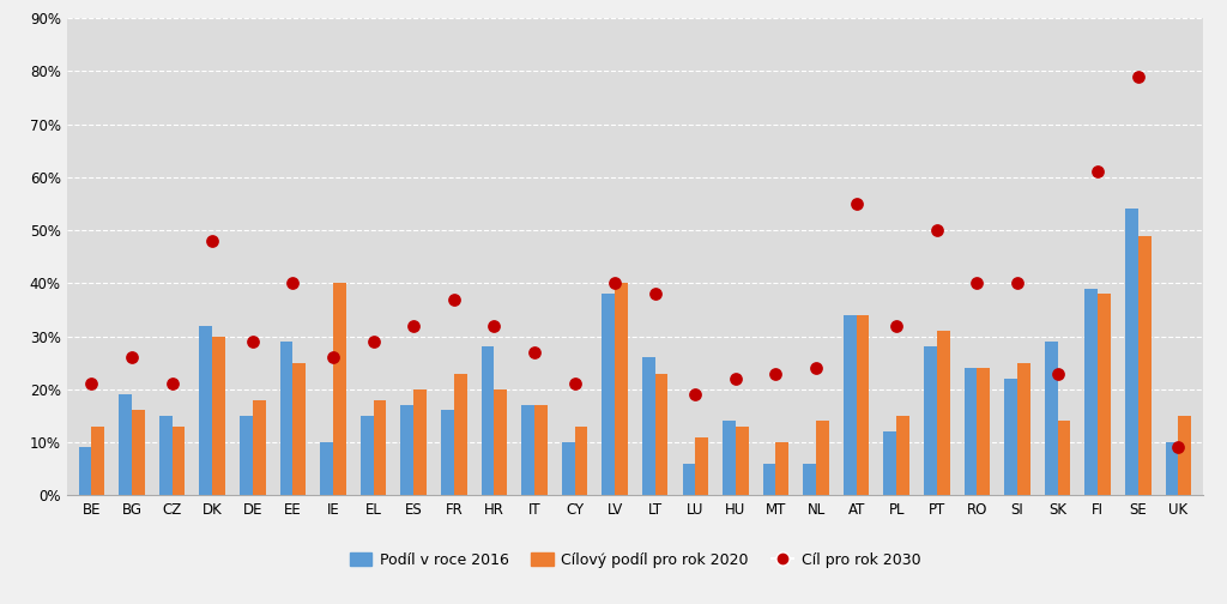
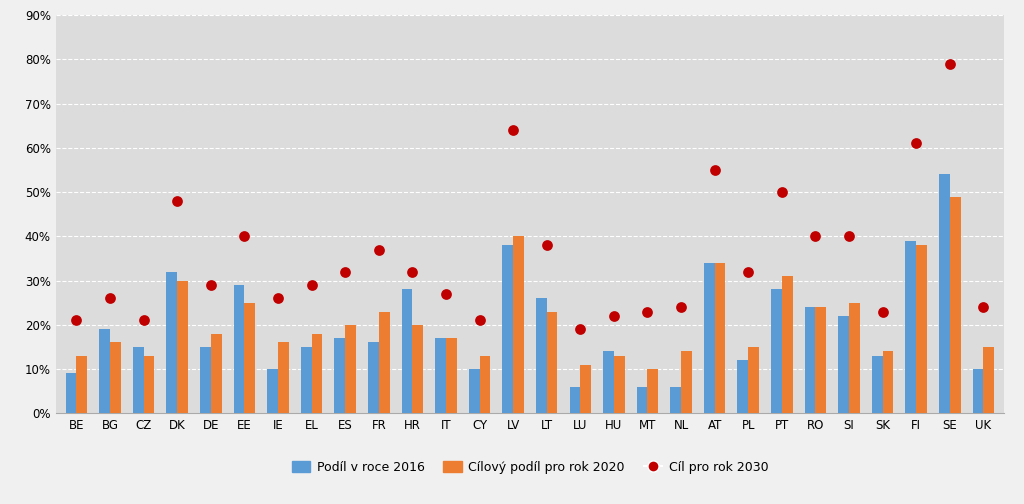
Cílový podíl pro rok 2020/IE: 40% -> 16%
Cíl pro rok 2030/LV: 40% -> 64%
Podíl v roce 2016/SK: 29% -> 13%
Cíl pro rok 2030/UK: 9% -> 24%
